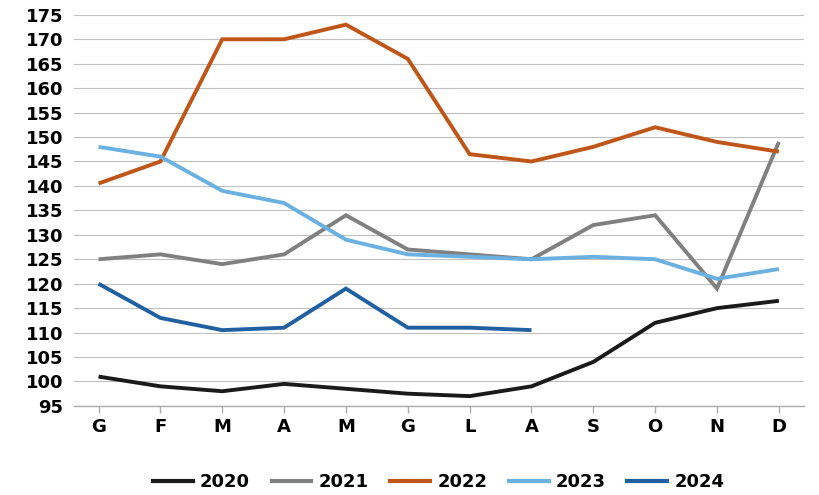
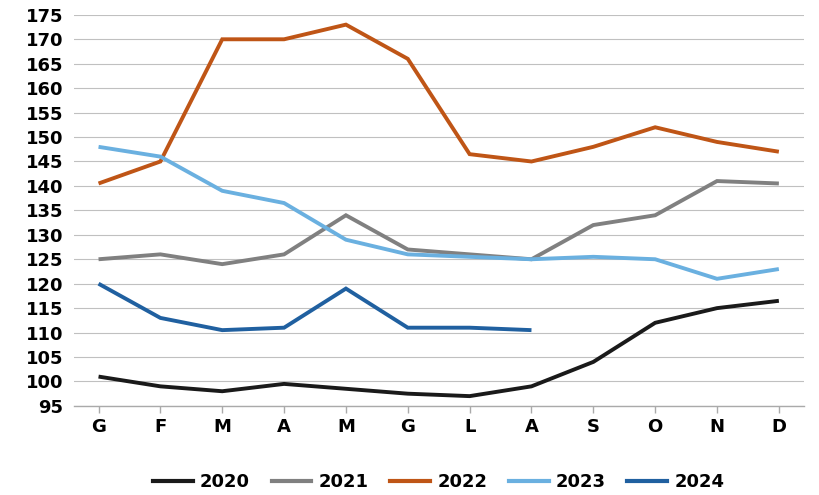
2021/N: 119.0 -> 141.0
2021/D: 149.0 -> 140.5
